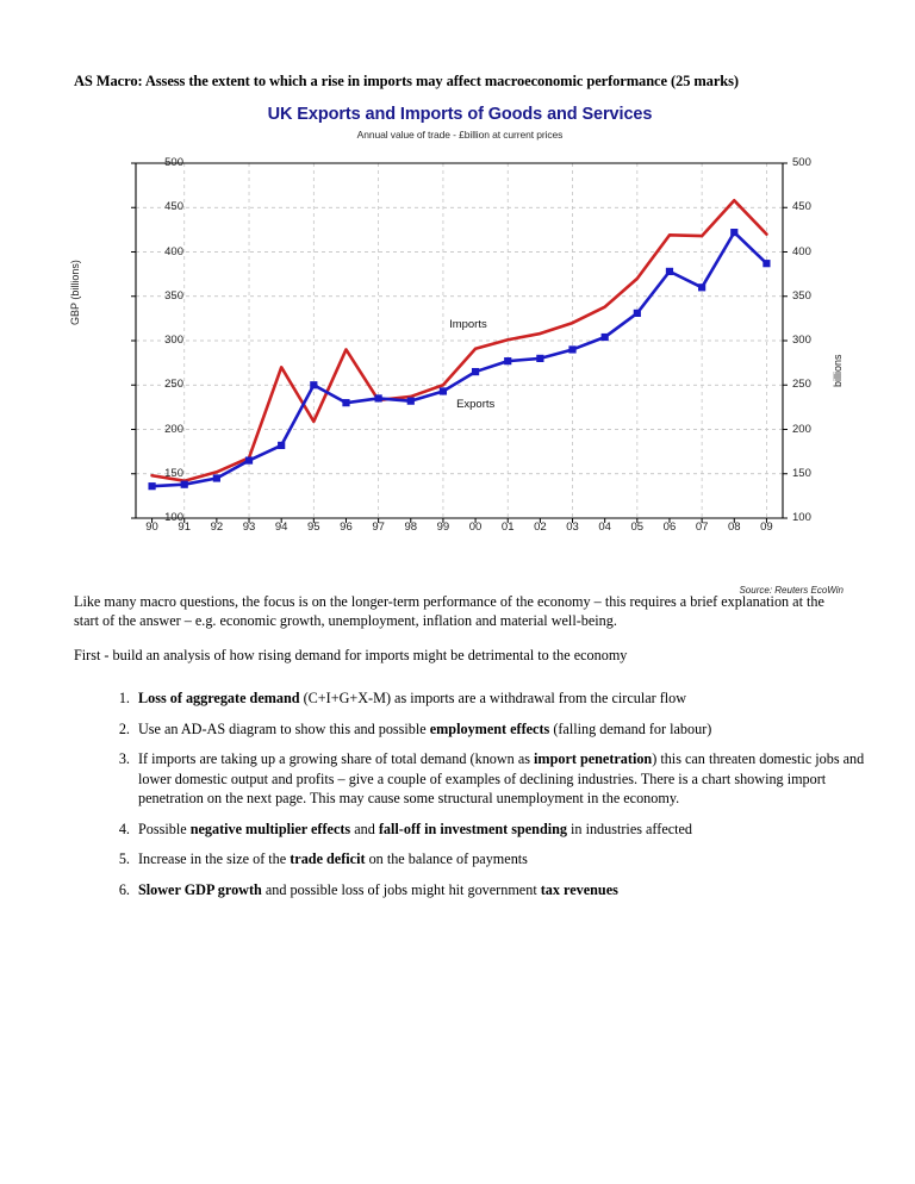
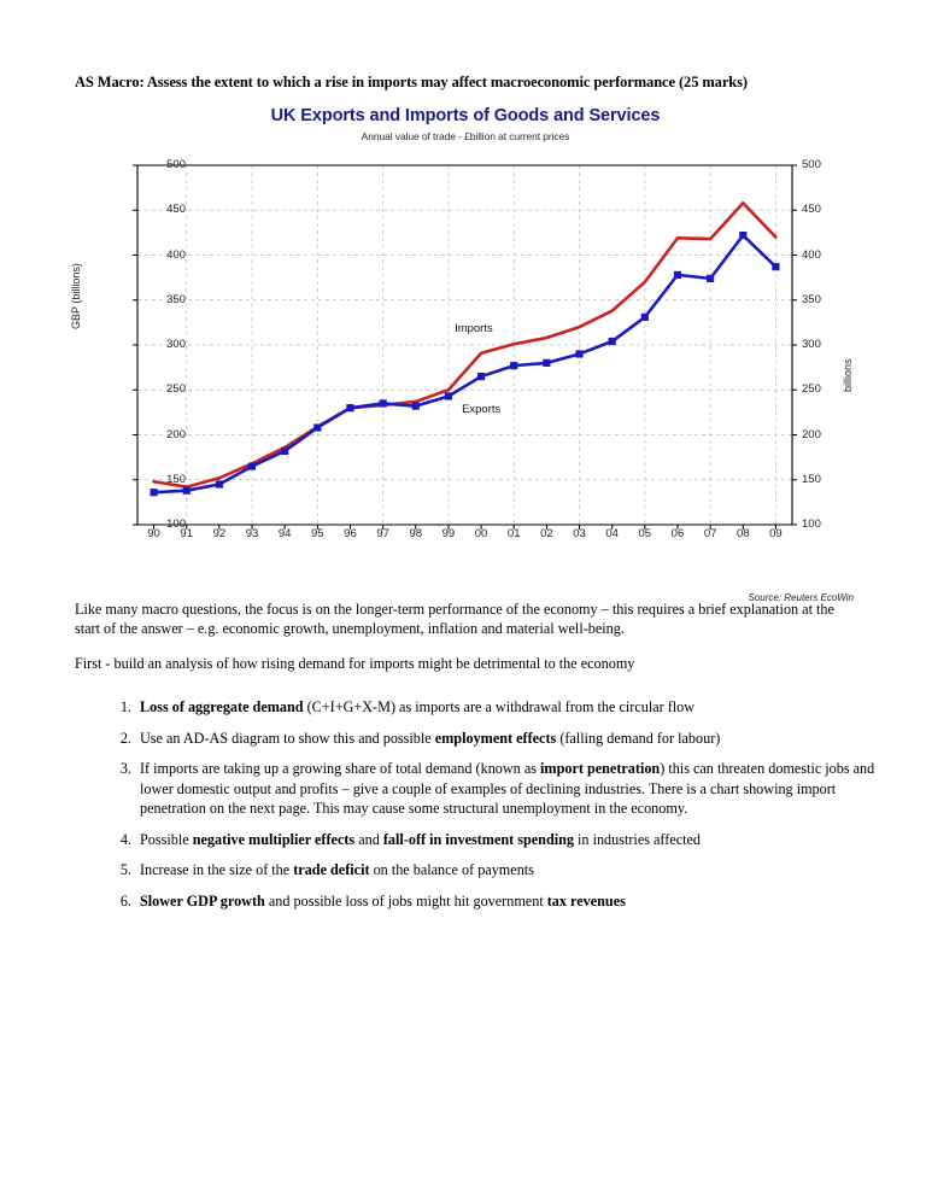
Imports/94: 270 -> 190
Exports/95: 250 -> 210
Imports/96: 290 -> 230
Exports/07: 360 -> 370
